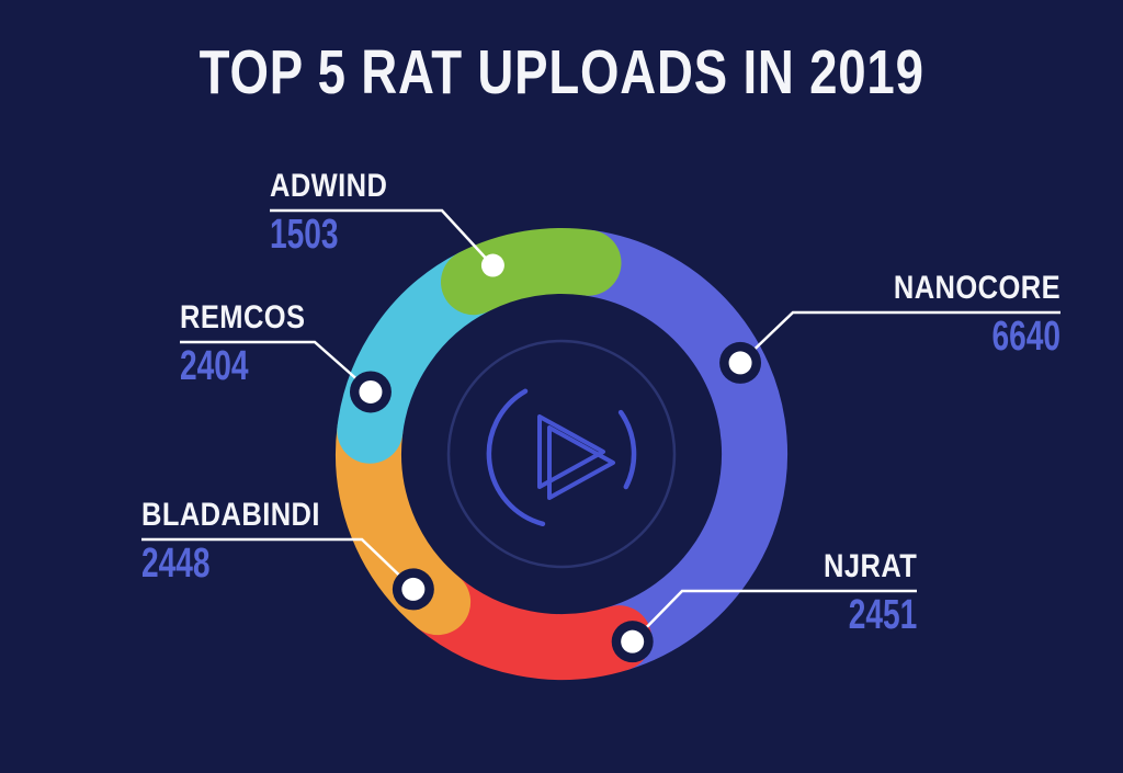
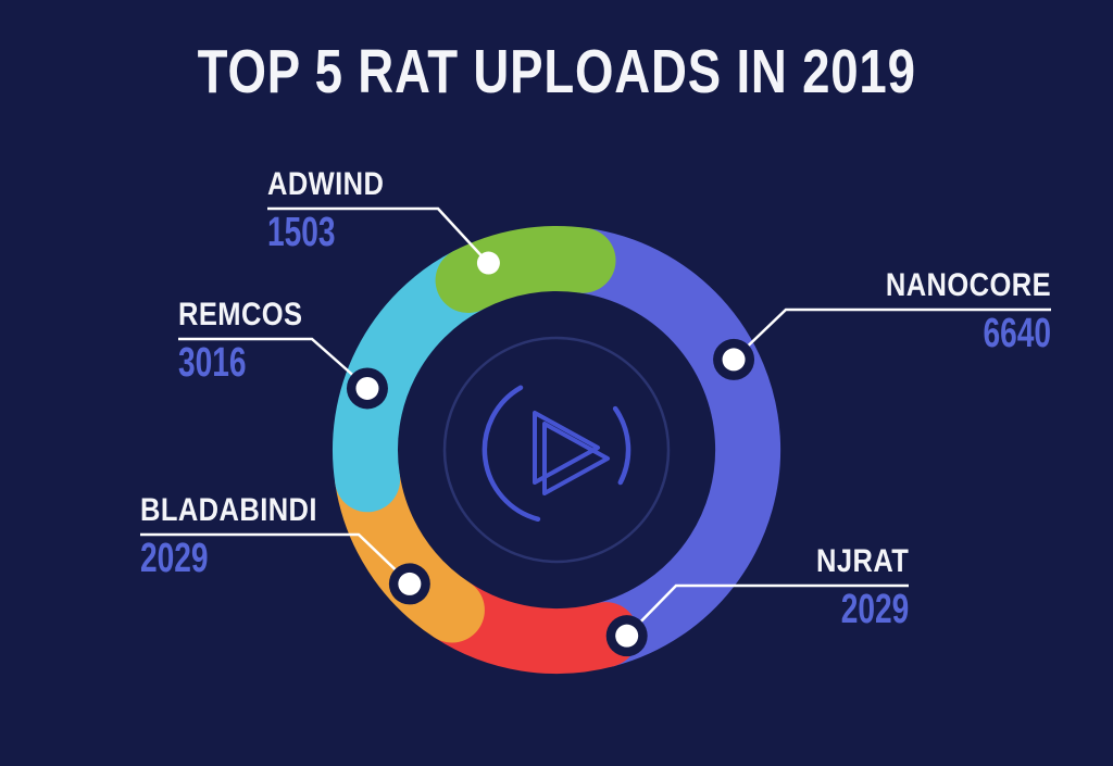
NJRAT: 2451 -> 2029
BLADABINDI: 2448 -> 2029
REMCOS: 2404 -> 3016
